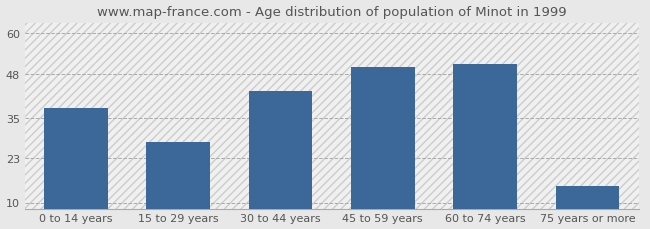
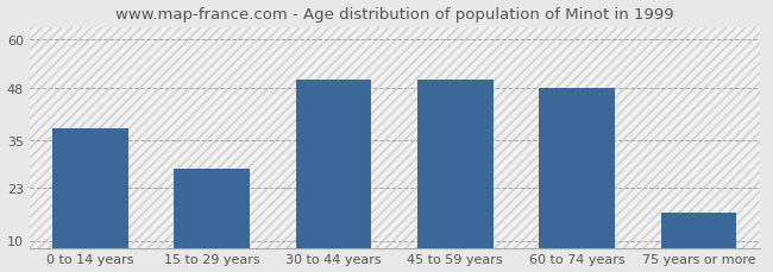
30 to 44 years: 43 -> 50
60 to 74 years: 51 -> 48
75 years or more: 15 -> 17
